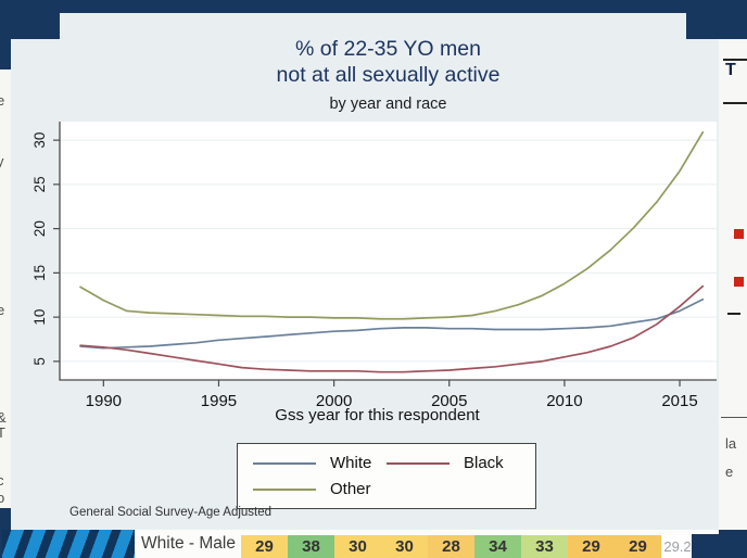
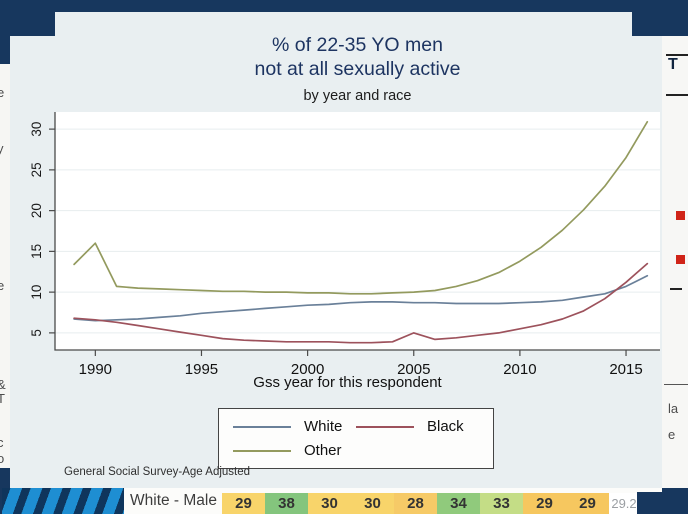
Other/1990: 12 -> 16
Black/2005: 4 -> 5
